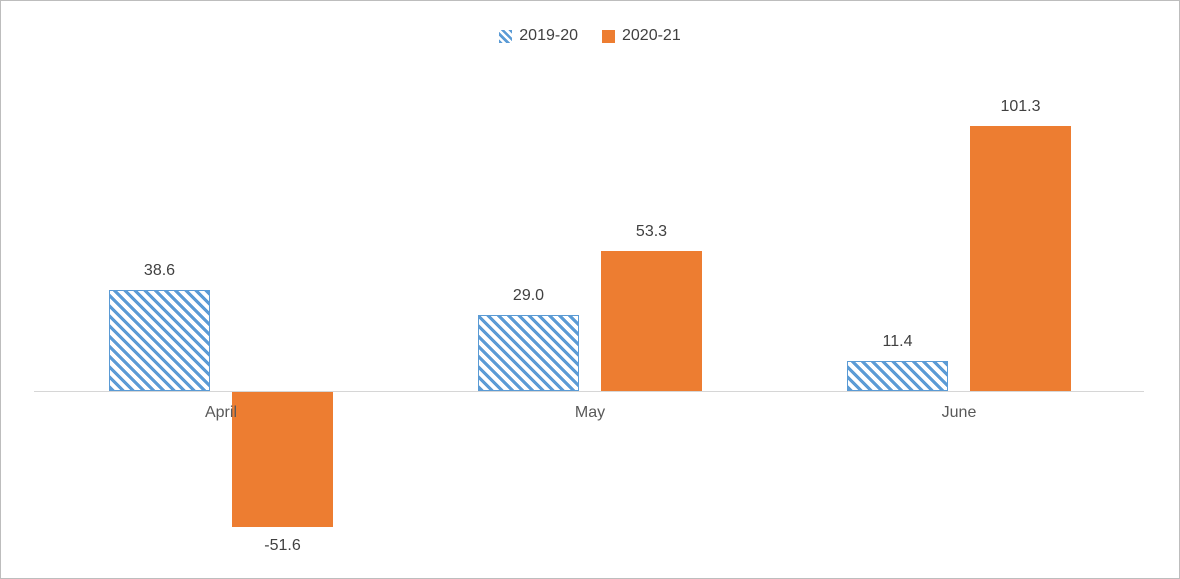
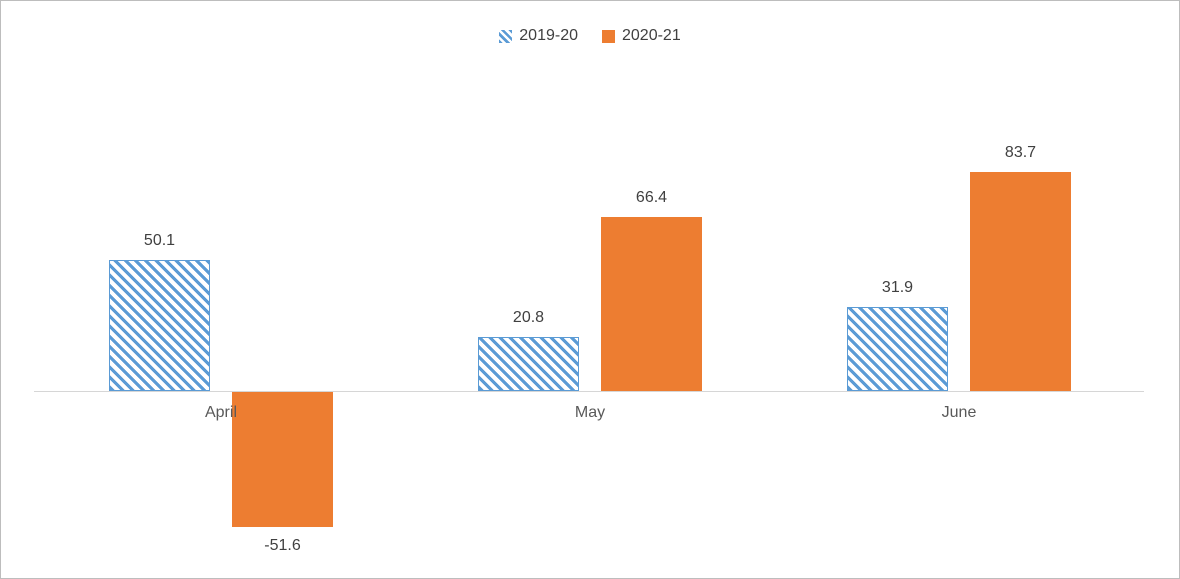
2019-20/April: 38.6 -> 50.1
2019-20/May: 29.0 -> 20.8
2020-21/May: 53.3 -> 66.4
2019-20/June: 11.4 -> 31.9
2020-21/June: 101.3 -> 83.7
